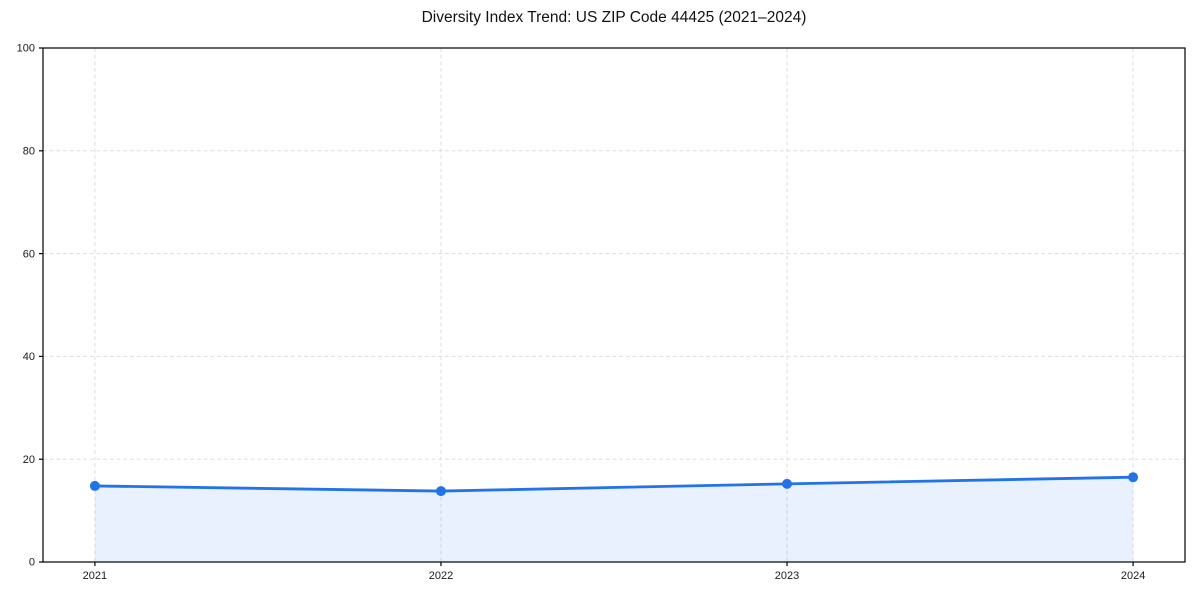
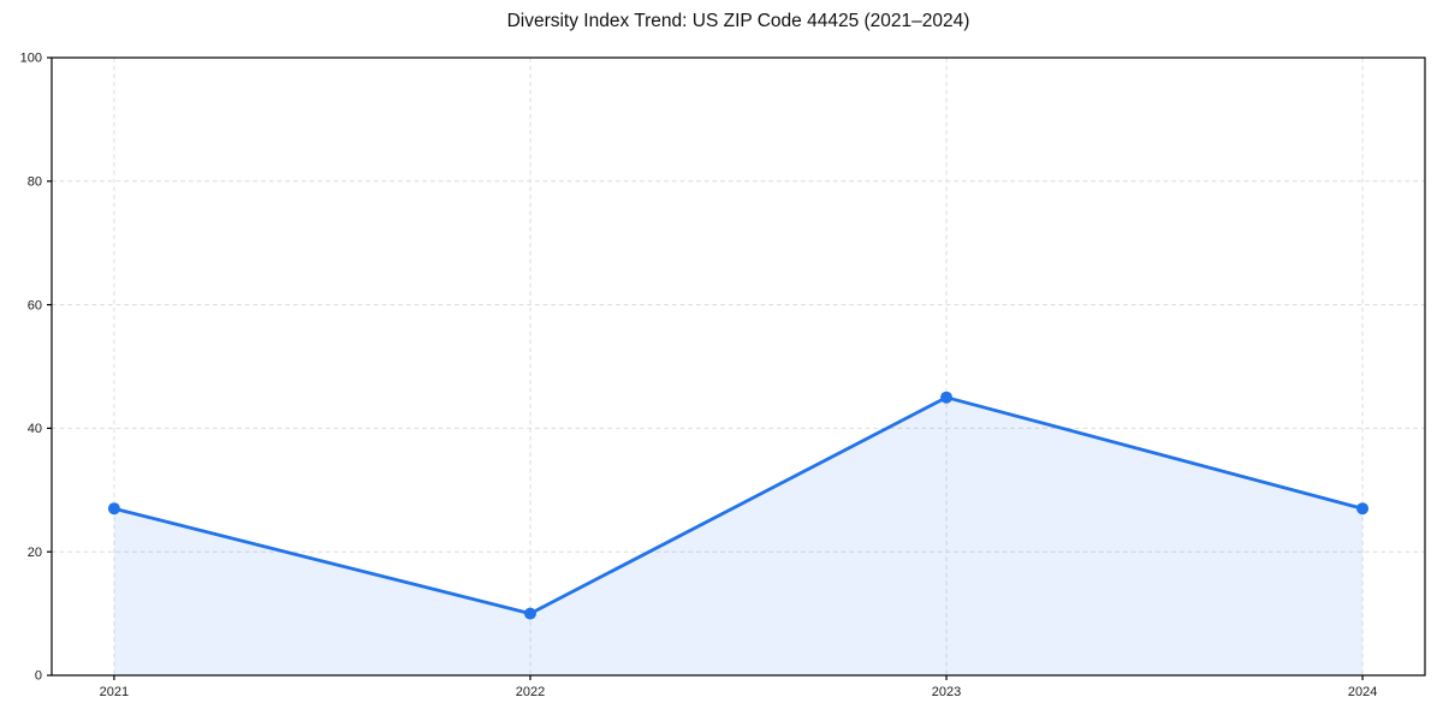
2021: 15 -> 27
2022: 14 -> 10
2023: 15 -> 45
2024: 16 -> 27
